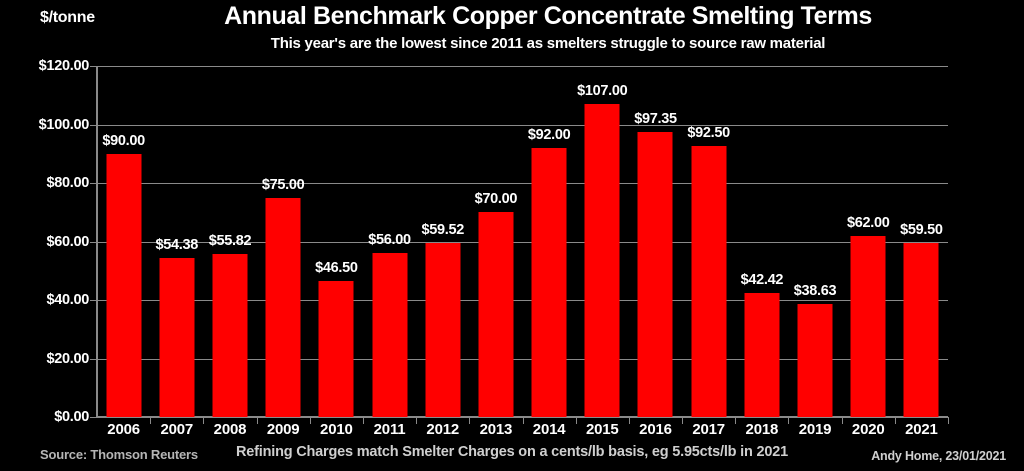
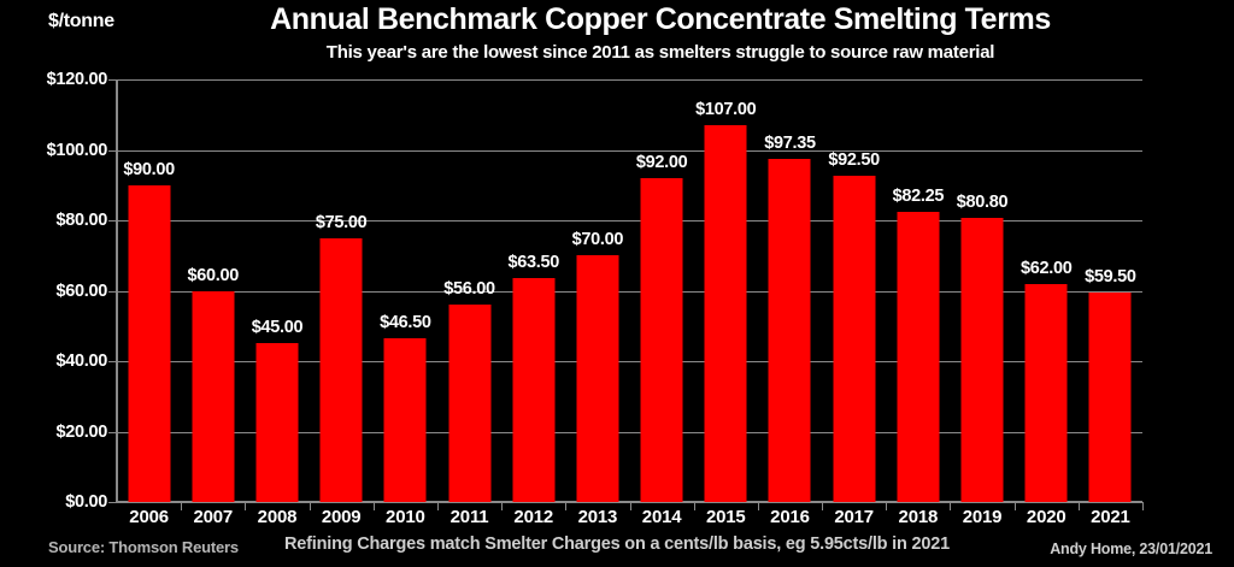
2007: $54.38 -> $60.00
2008: $55.82 -> $45.00
2012: $59.52 -> $63.50
2018: $42.42 -> $82.25
2019: $38.63 -> $80.80
